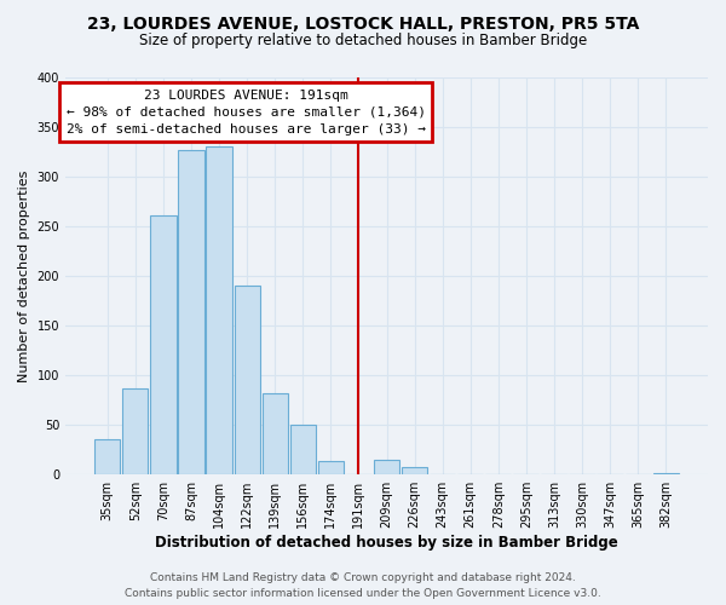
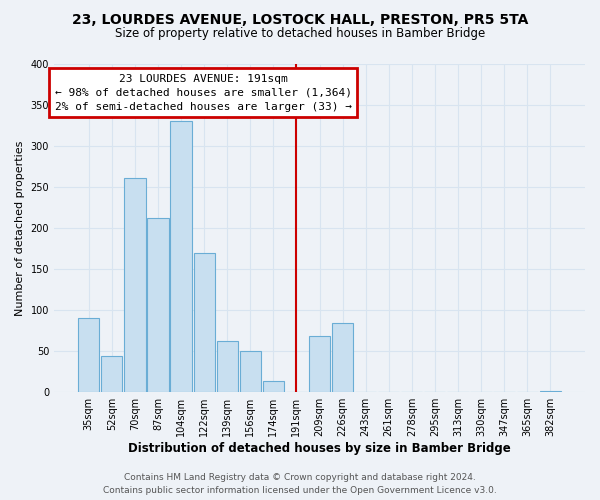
35sqm: 35 -> 90
52sqm: 87 -> 44
87sqm: 327 -> 212
122sqm: 190 -> 170
139sqm: 82 -> 62
209sqm: 15 -> 68
226sqm: 8 -> 84
